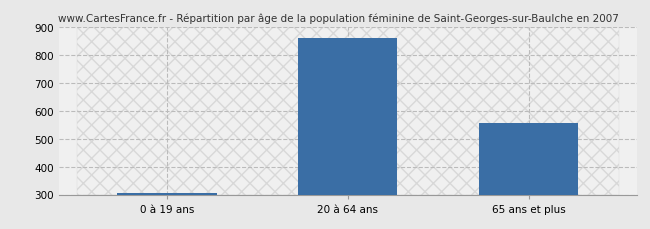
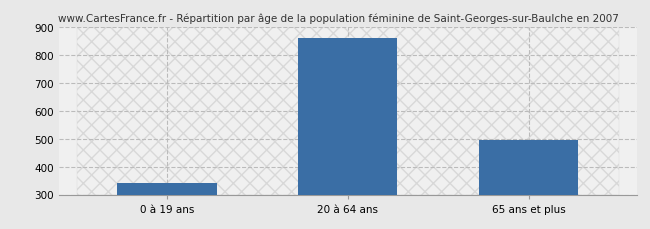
0 à 19 ans: 305 -> 340
65 ans et plus: 555 -> 495
